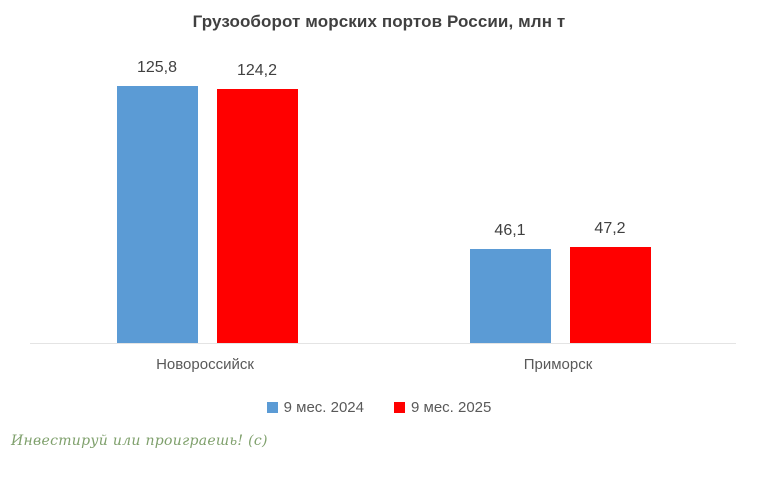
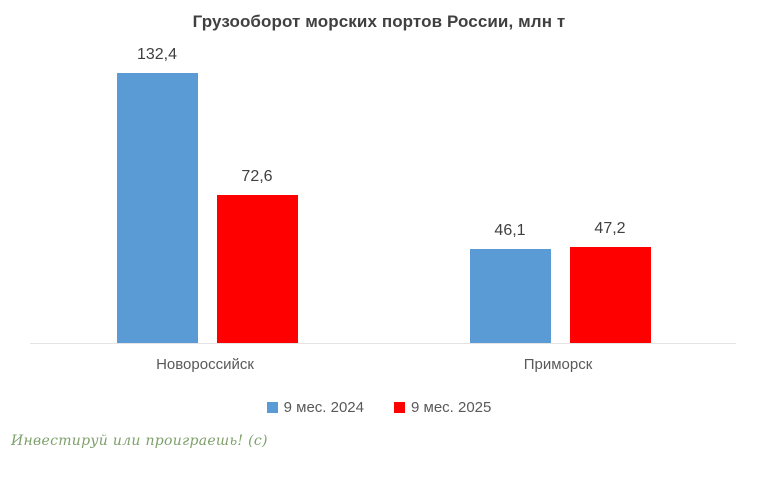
9 мес. 2024/Новороссийск: 125,8 -> 132,4
9 мес. 2025/Новороссийск: 124,2 -> 72,6
